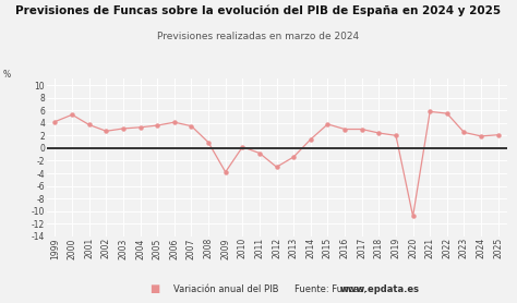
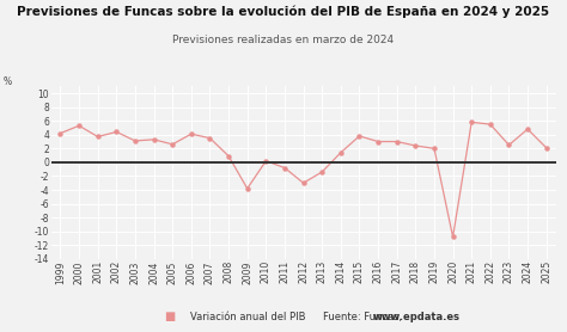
2002: 2.7 -> 4.4
2005: 3.6 -> 2.6
2024: 1.9 -> 4.8
